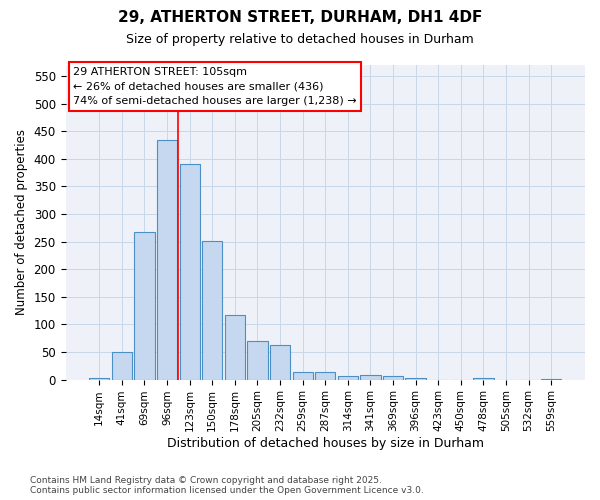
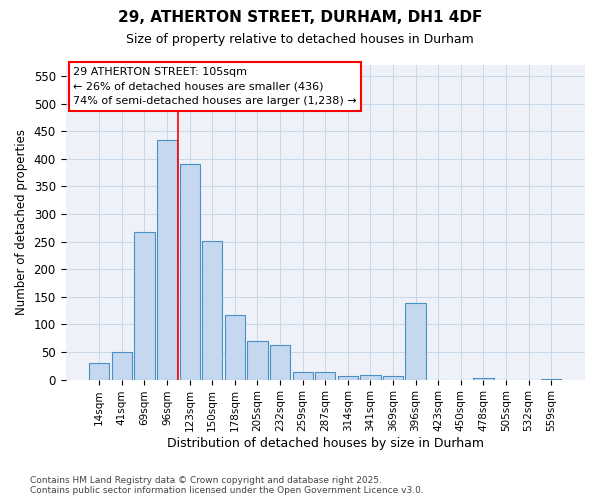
14sqm: 3 -> 30
396sqm: 2 -> 138
